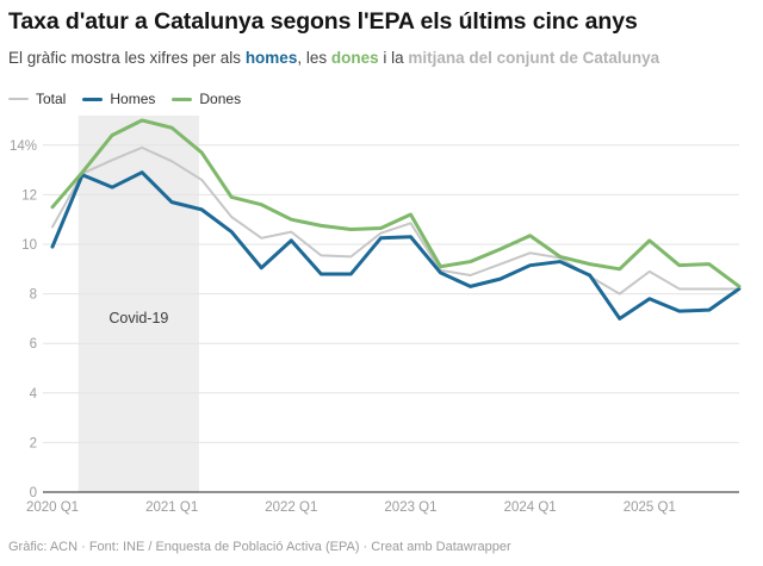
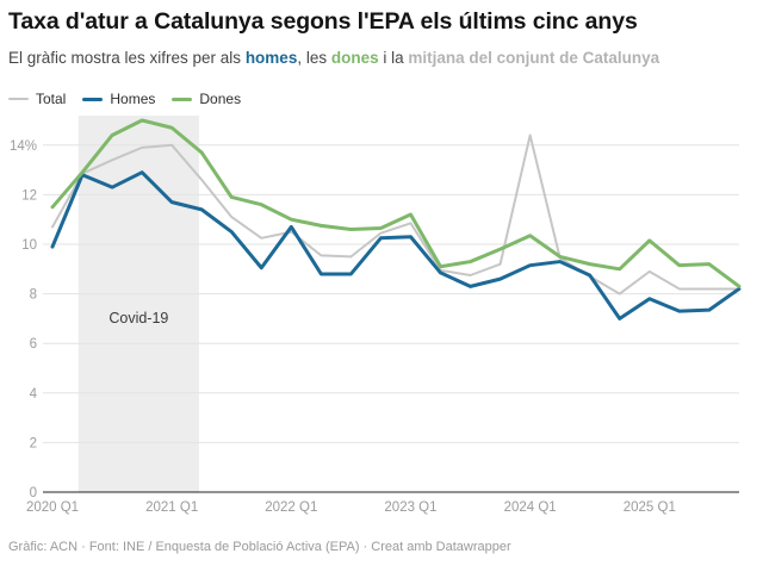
Total/2021 Q1: 13.3% -> 14.0%
Homes/2022 Q1: 10.2% -> 10.7%
Total/2024 Q1: 9.7% -> 14.4%
